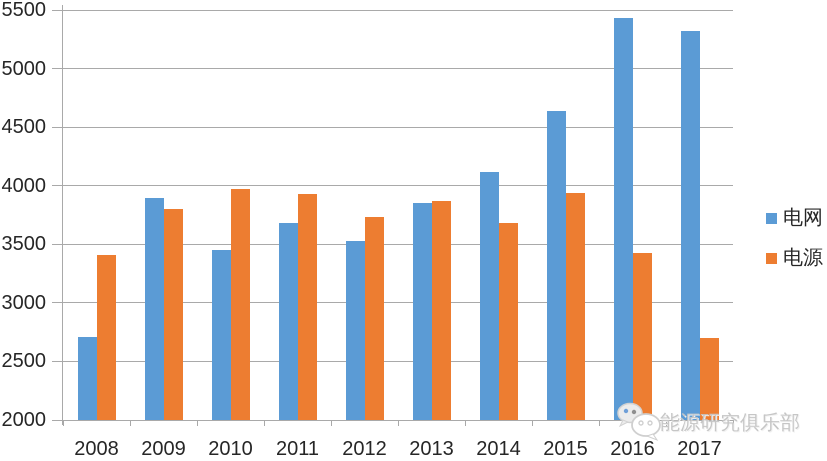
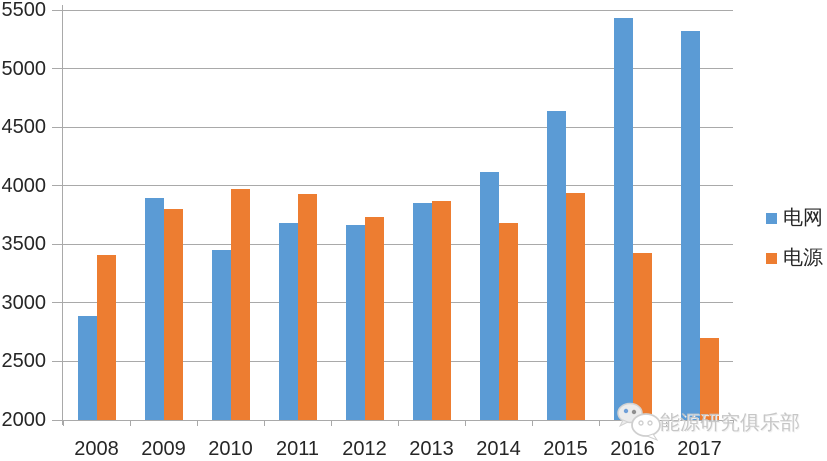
电网/2008: 2710 -> 2880
电网/2012: 3530 -> 3660
